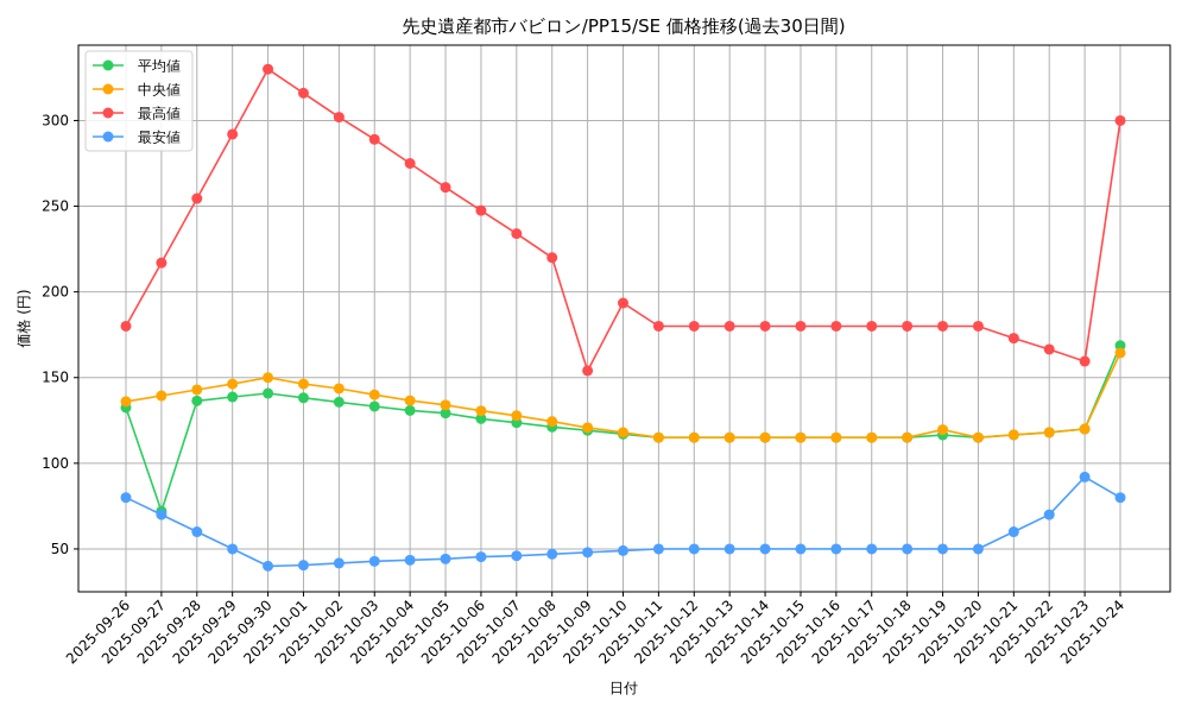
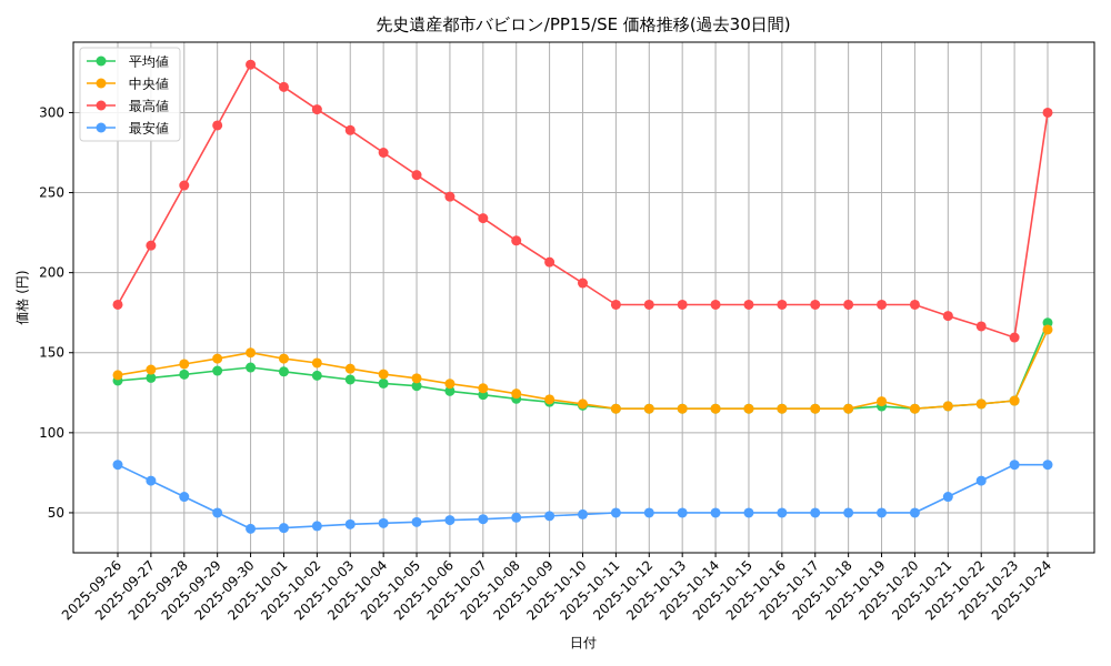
平均値/2025-09-27: 72 -> 134
最高値/2025-10-09: 154 -> 207
最安値/2025-10-23: 92 -> 80
